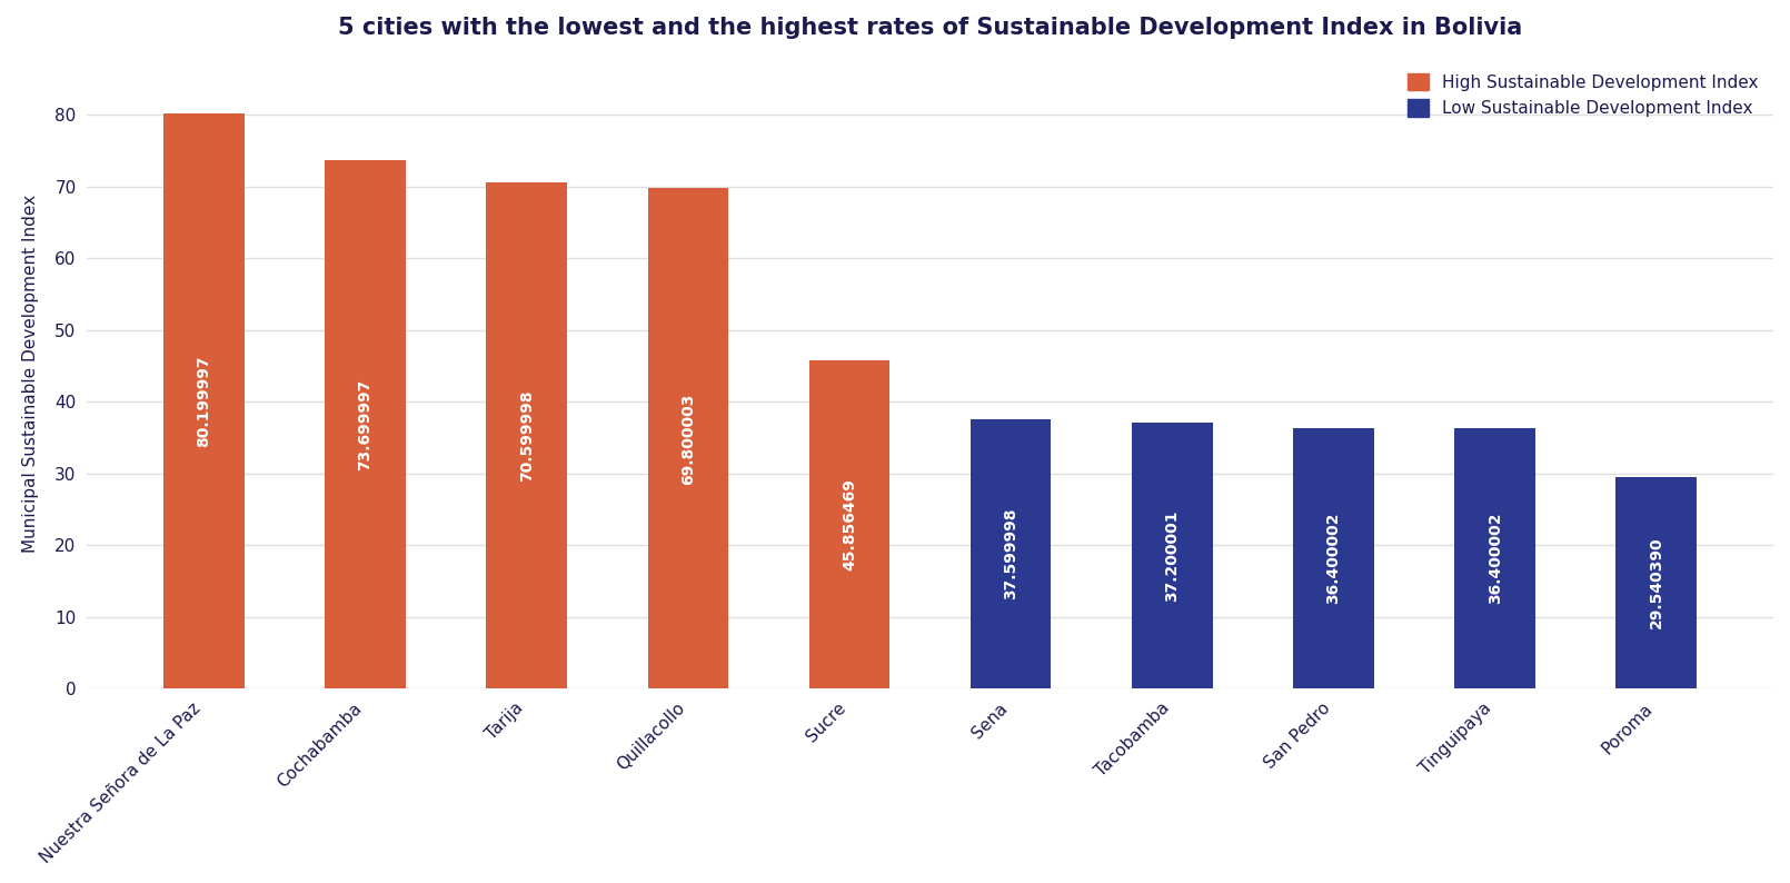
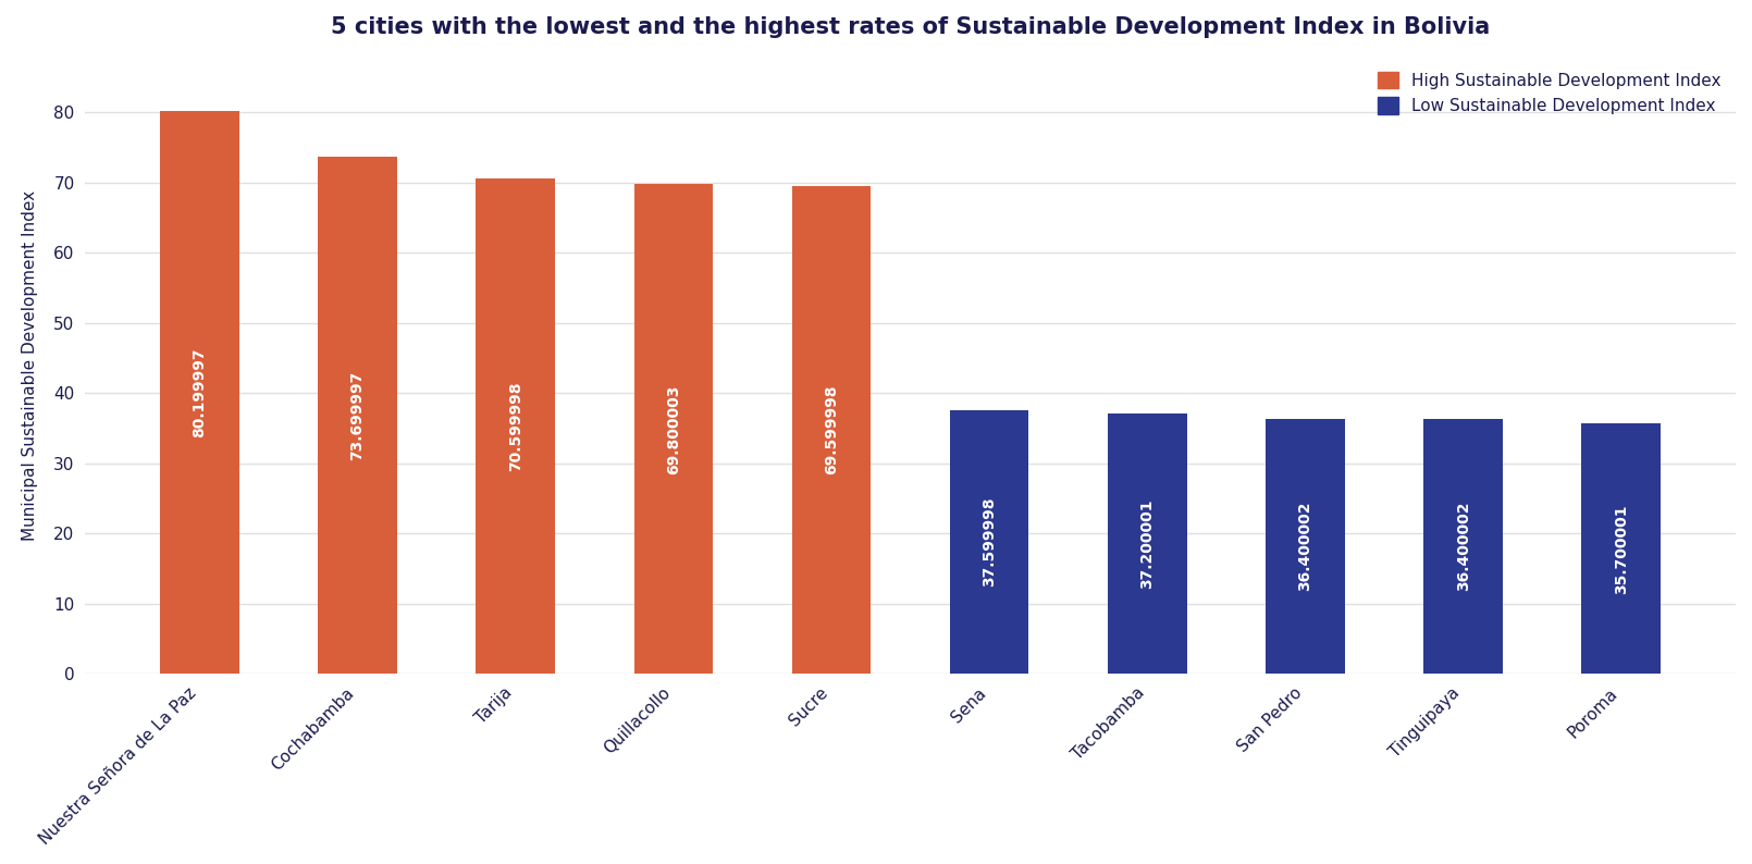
Sucre: 45.856469 -> 69.599998
Poroma: 29.540390 -> 35.700001
